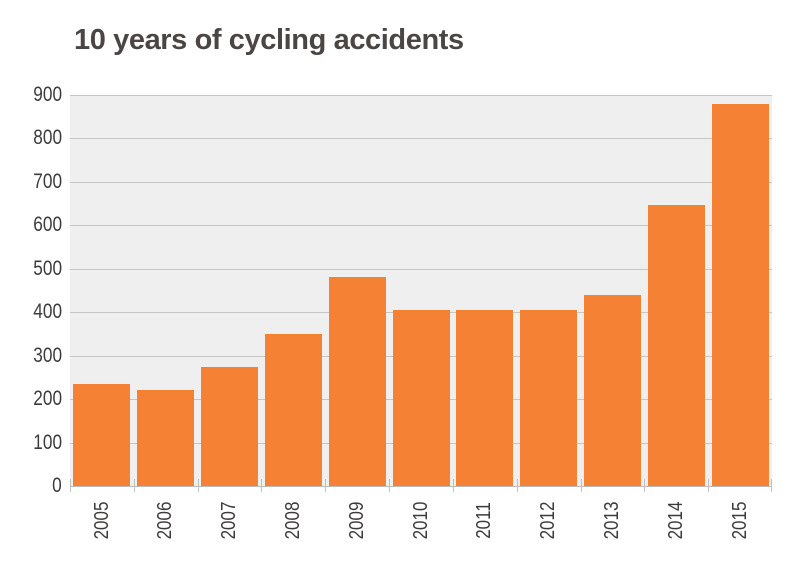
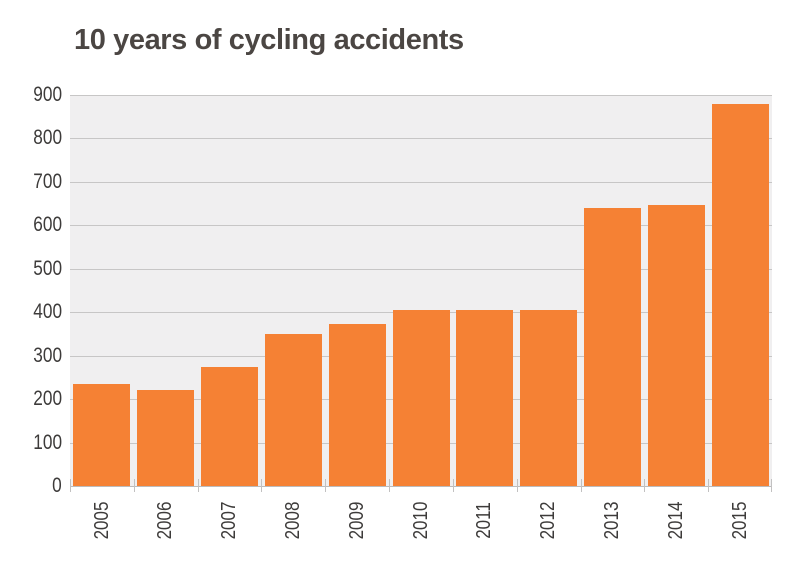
2009: 480 -> 370
2013: 440 -> 640
